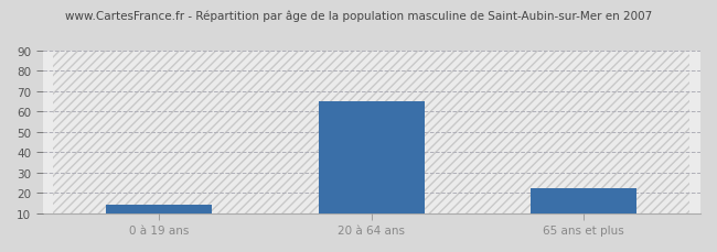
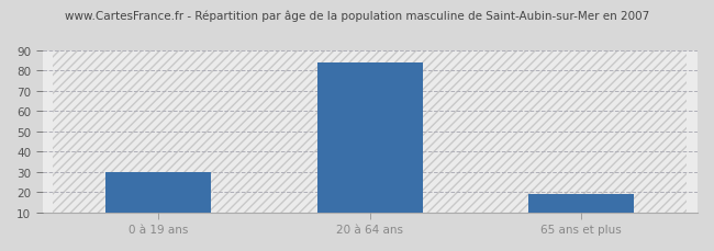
0 à 19 ans: 14 -> 30
20 à 64 ans: 65 -> 84
65 ans et plus: 22 -> 19
